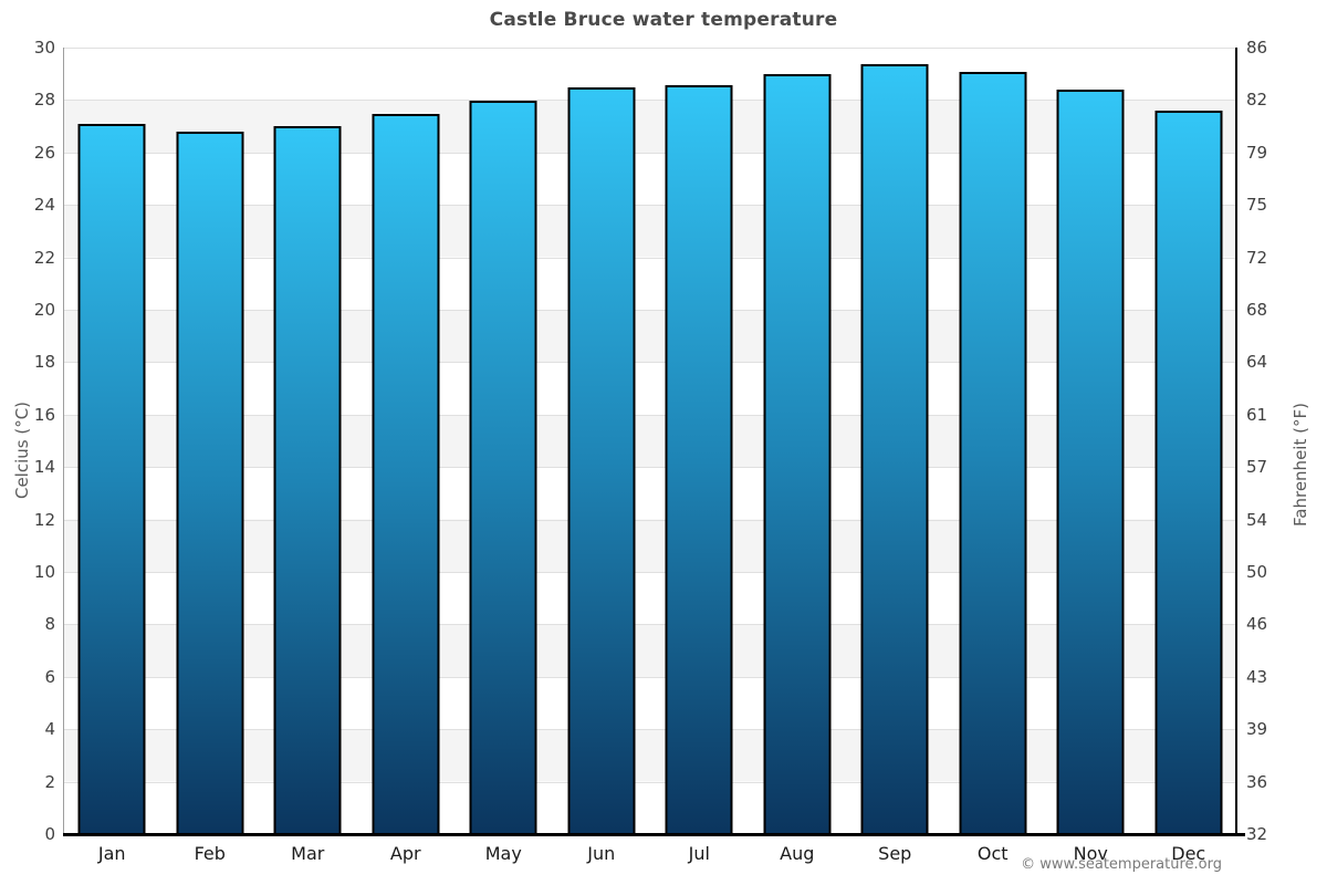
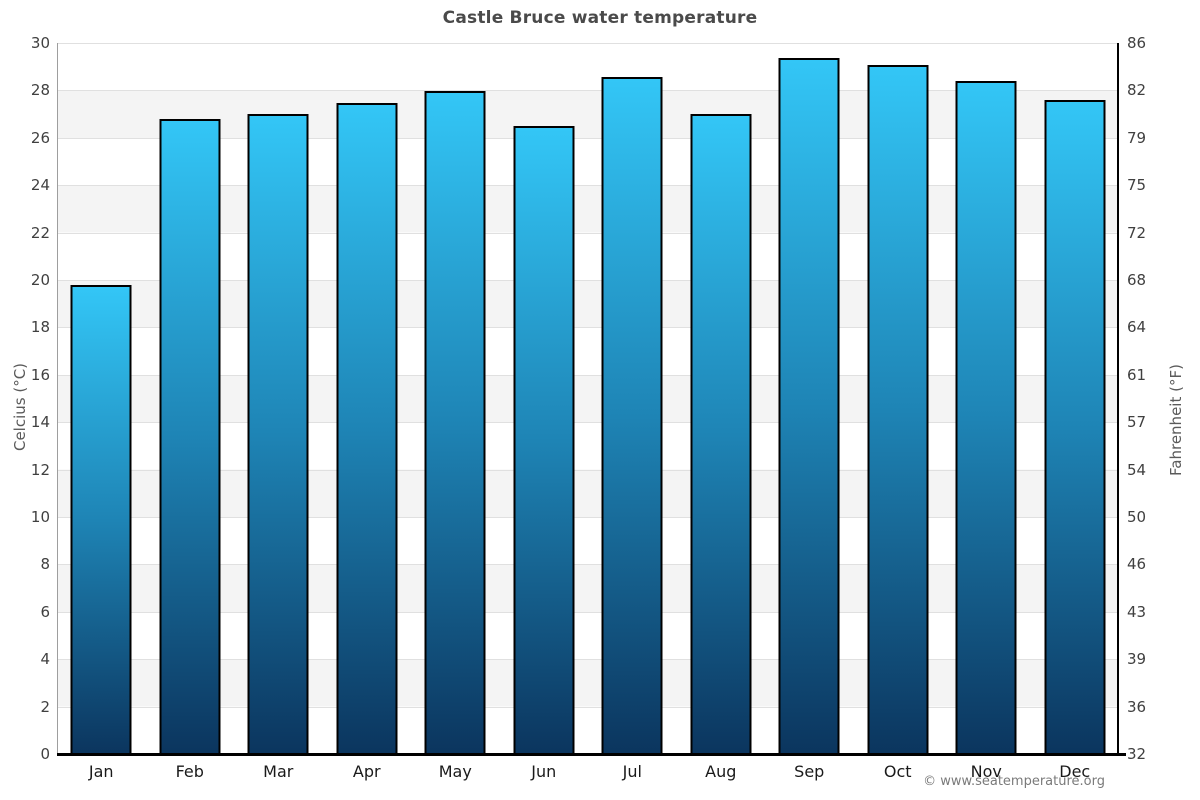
Jan: 27.0 -> 19.7
Jun: 28.4 -> 26.4
Aug: 28.9 -> 26.9
